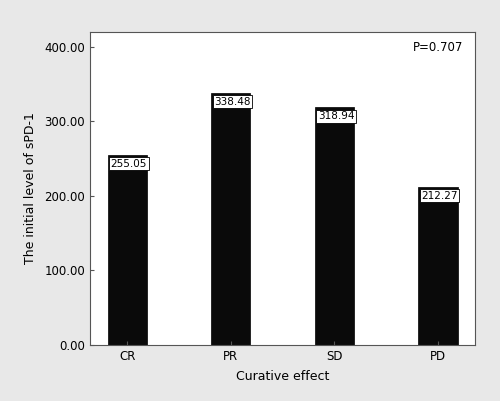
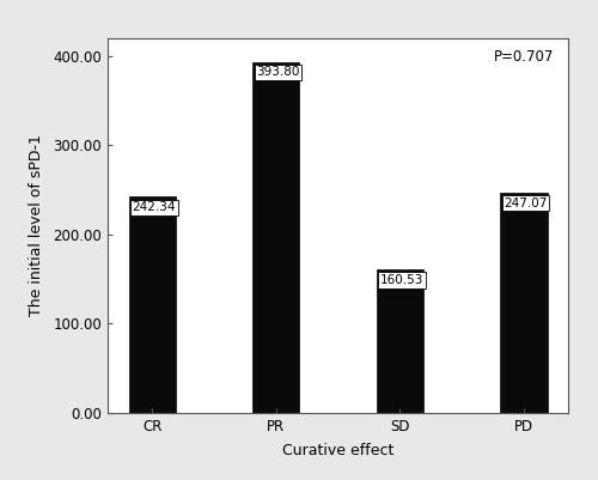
CR: 255.05 -> 242.34
PR: 338.48 -> 393.80
SD: 318.94 -> 160.53
PD: 212.27 -> 247.07
